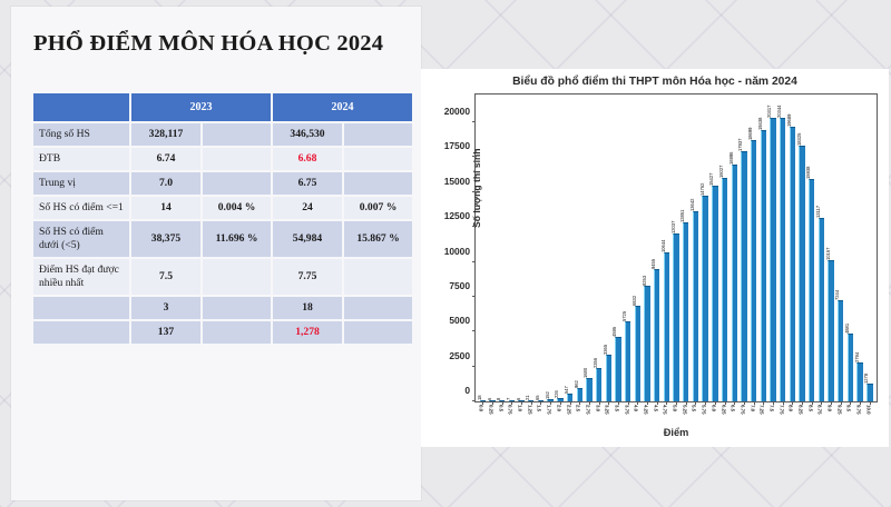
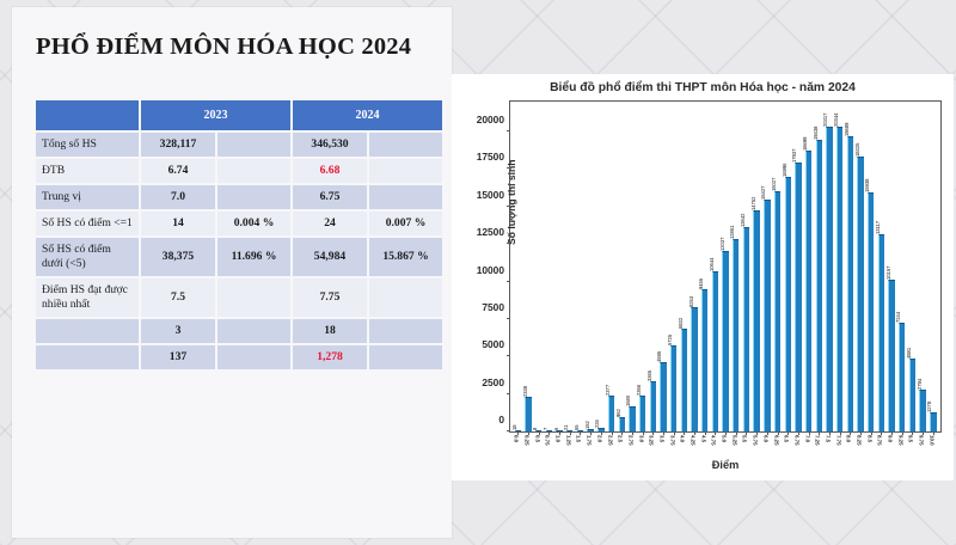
0.25: 6 -> 2338
2.25: 547 -> 2377
